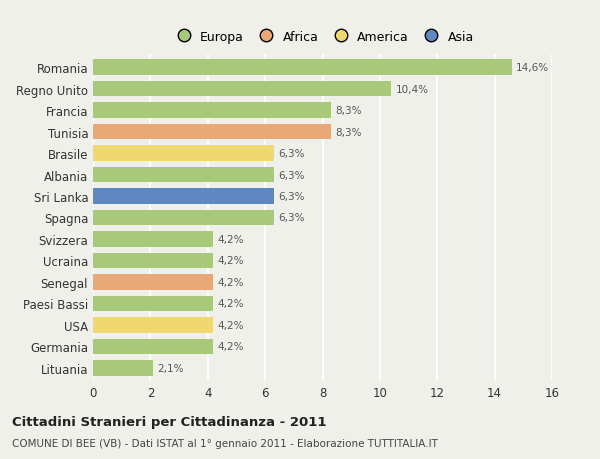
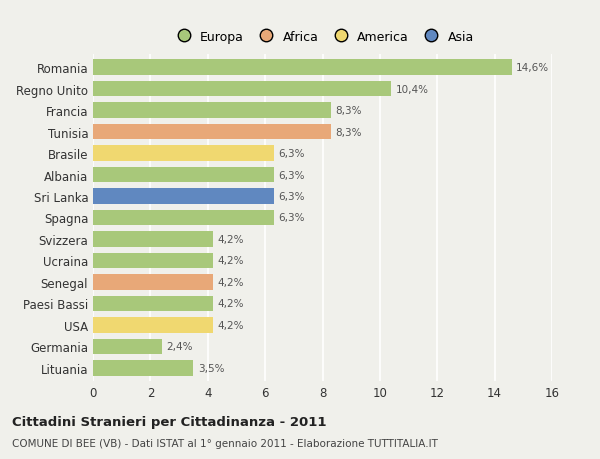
Germania: 4,2% -> 2,4%
Lituania: 2,1% -> 3,5%
